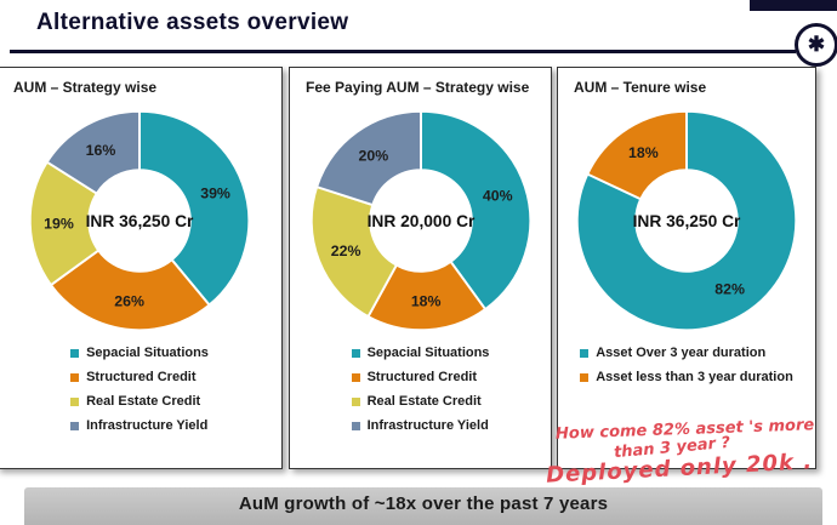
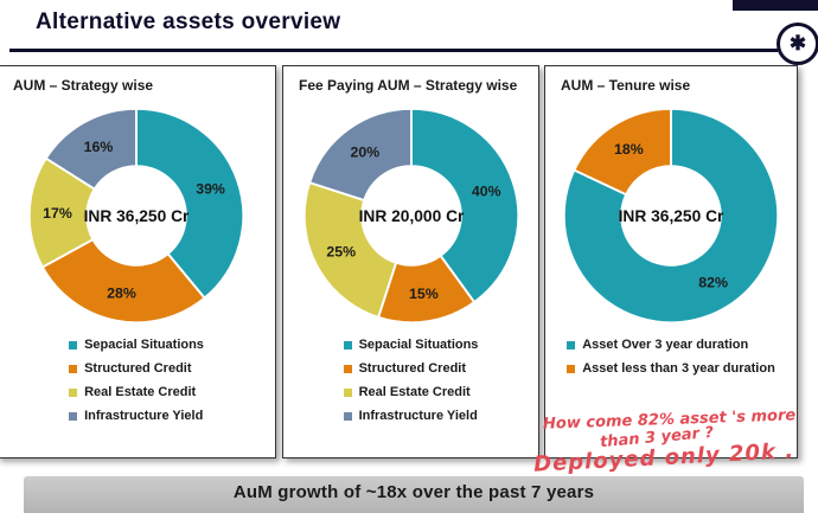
AUM – Strategy wise/Structured Credit: 26% -> 28%
AUM – Strategy wise/Real Estate Credit: 19% -> 17%
Fee Paying AUM – Strategy wise/Structured Credit: 18% -> 15%
Fee Paying AUM – Strategy wise/Real Estate Credit: 22% -> 25%
